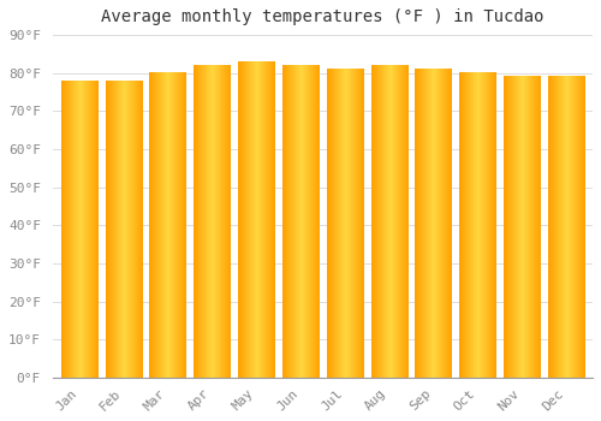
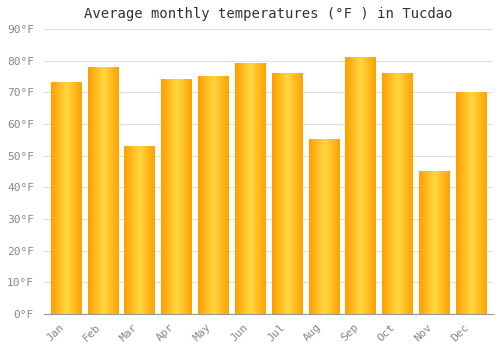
Jan: 78°F -> 73°F
Mar: 80°F -> 53°F
Apr: 82°F -> 74°F
May: 83°F -> 75°F
Jun: 82°F -> 79°F
Jul: 81°F -> 76°F
Aug: 82°F -> 55°F
Oct: 80°F -> 76°F
Nov: 79°F -> 45°F
Dec: 79°F -> 70°F
